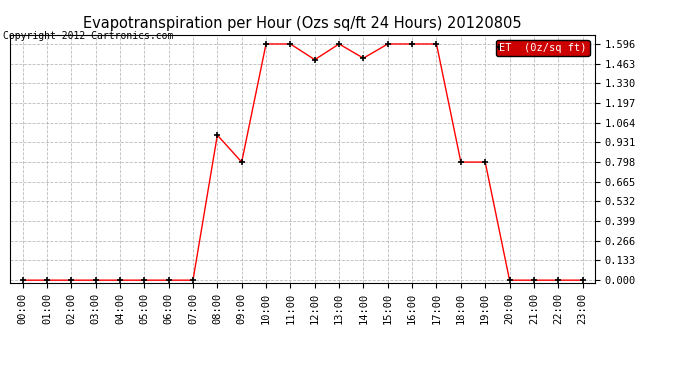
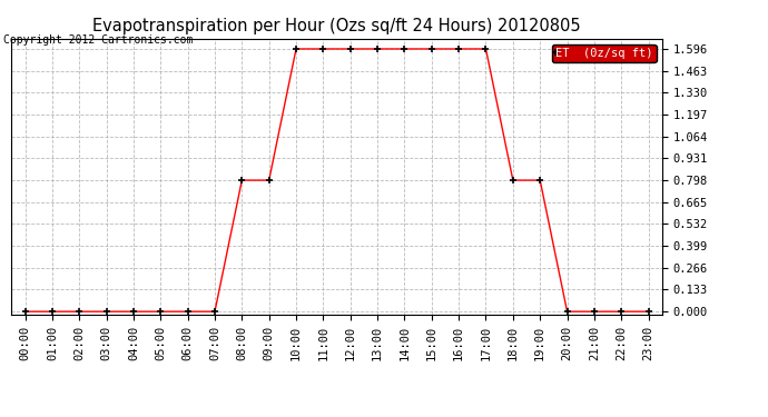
08:00: 0.98 -> 0.80
12:00: 1.49 -> 1.60
14:00: 1.50 -> 1.60
